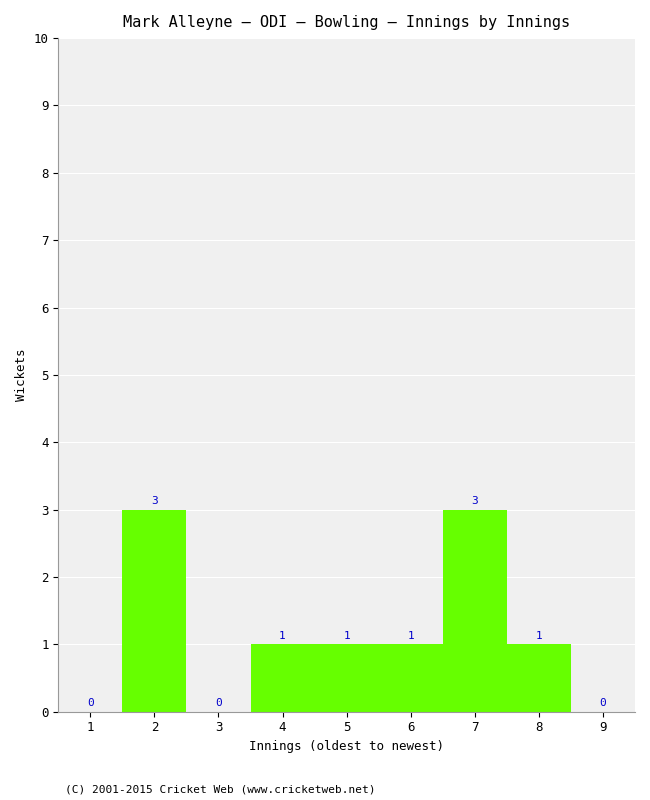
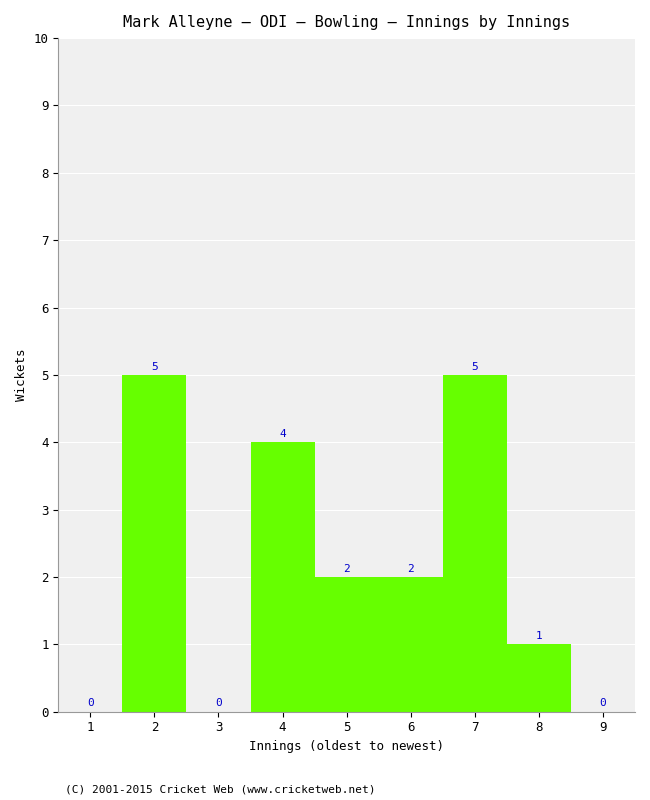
2: 3 -> 5
4: 1 -> 4
5: 1 -> 2
6: 1 -> 2
7: 3 -> 5
